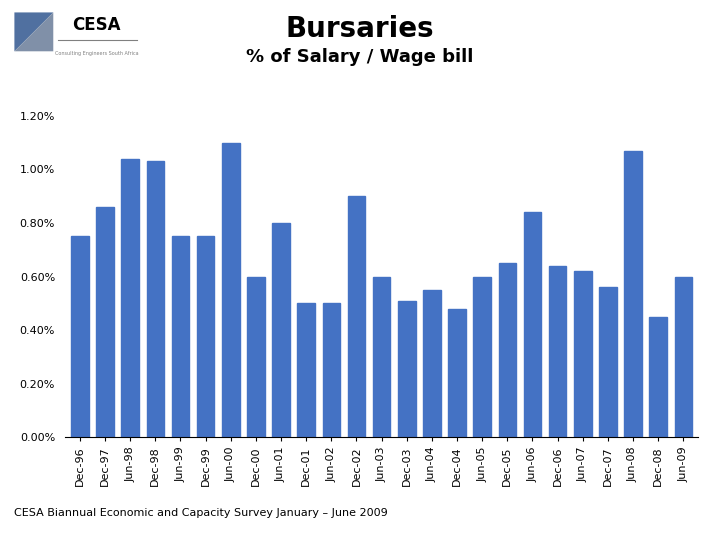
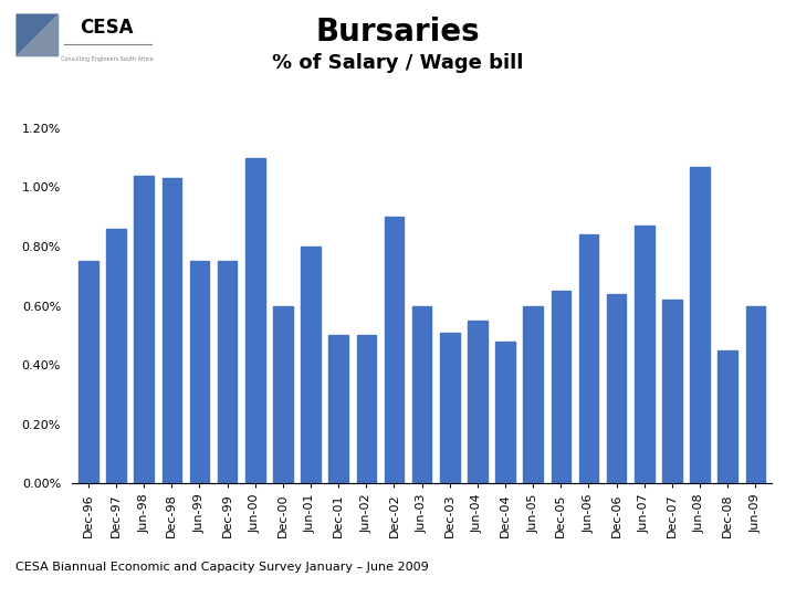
Jun-07: 0.62% -> 0.87%
Dec-07: 0.56% -> 0.62%
